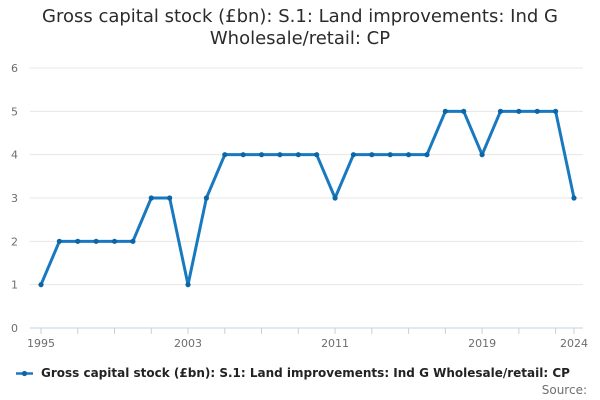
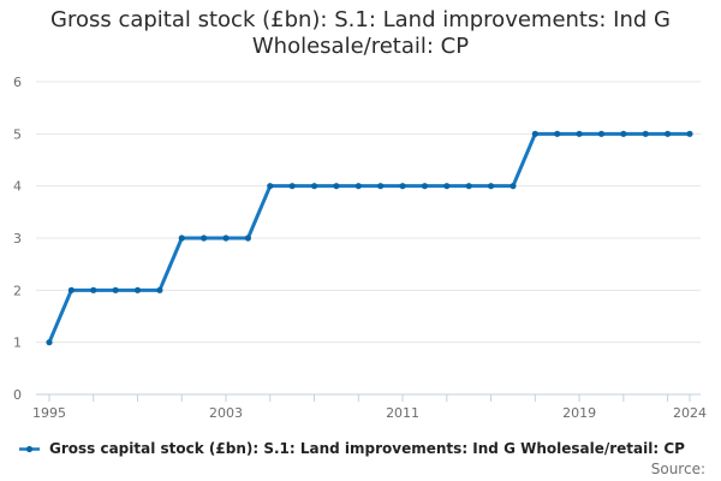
2003: 1 -> 3
2011: 3 -> 4
2019: 4 -> 5
2024: 3 -> 5
